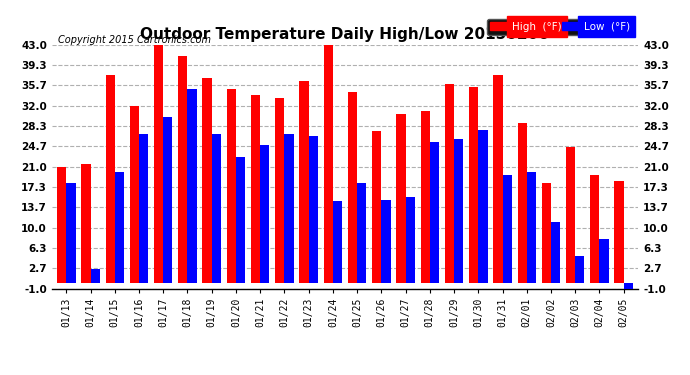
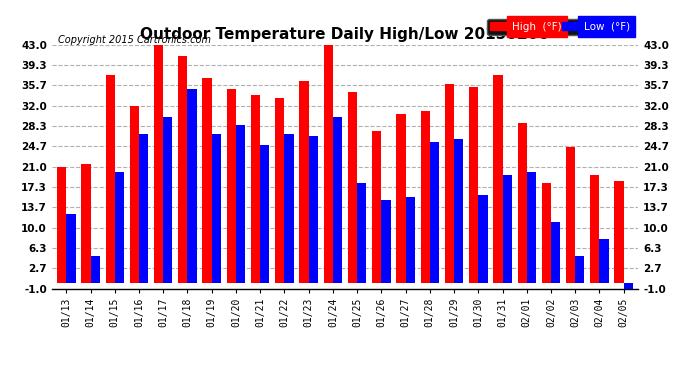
Low (°F)/01/13: 18.0 -> 12.5
Low (°F)/01/14: 2.6 -> 5.0
Low (°F)/01/20: 22.8 -> 28.5
Low (°F)/01/24: 14.8 -> 30.0
Low (°F)/01/30: 27.6 -> 16.0
